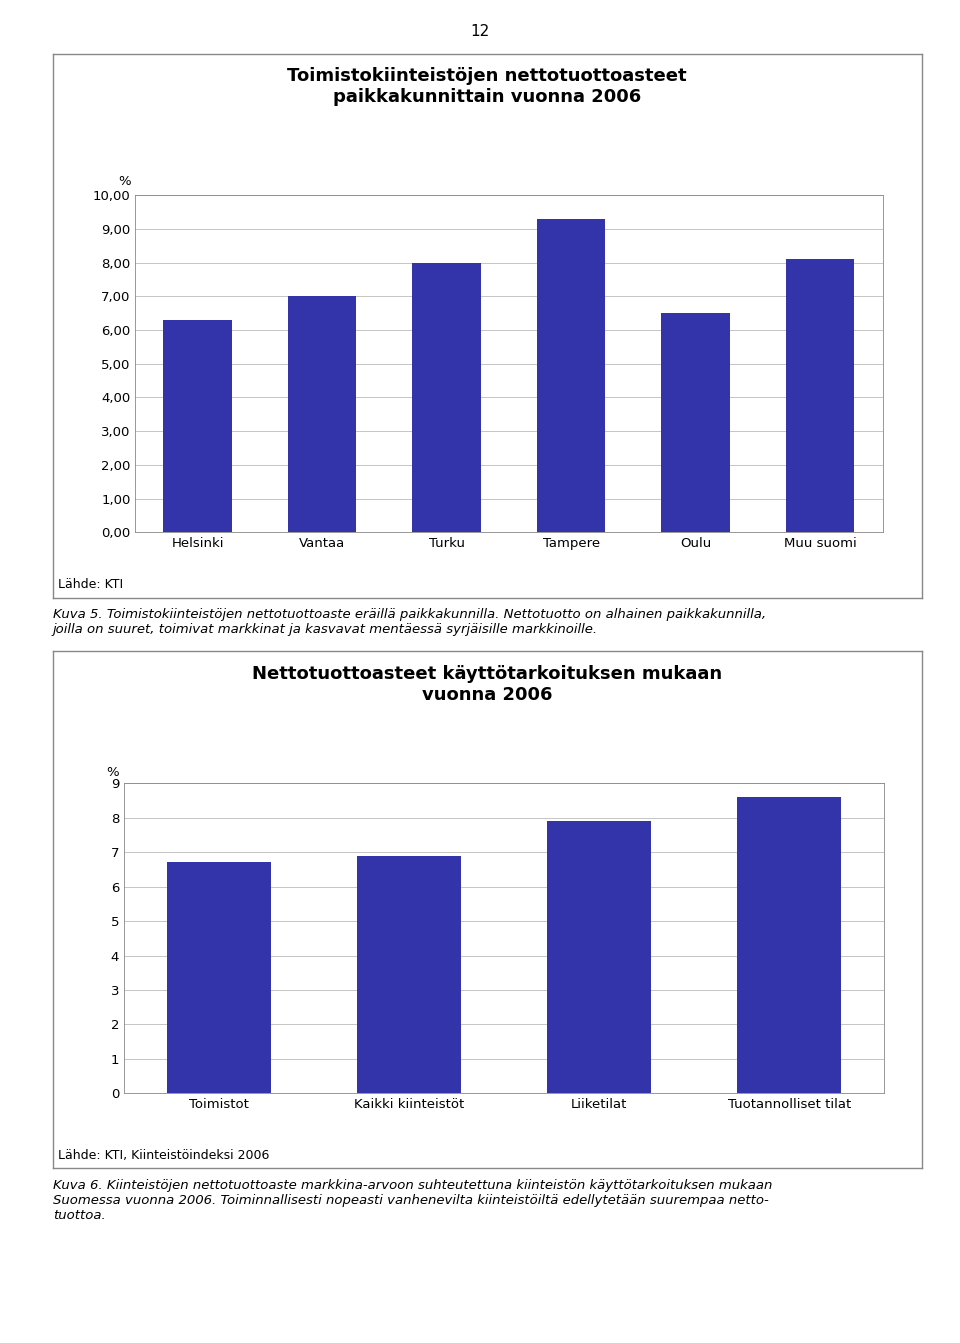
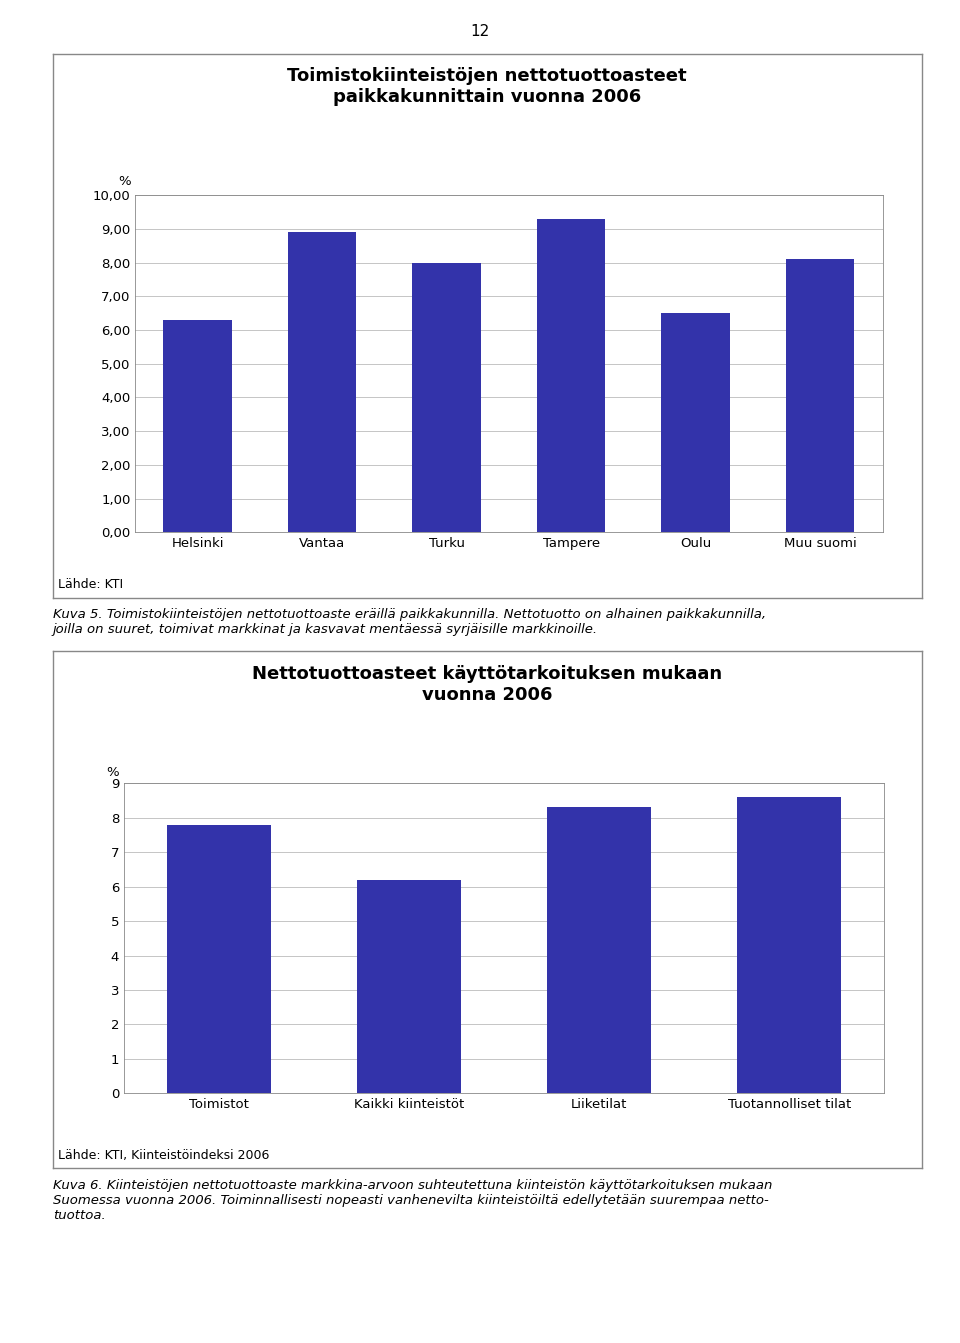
Vantaa: 7,0 -> 8,9
Toimistot: 6.7 -> 7.8
Kaikki kiinteistöt: 6.9 -> 6.2
Liiketilat: 7.9 -> 8.3
